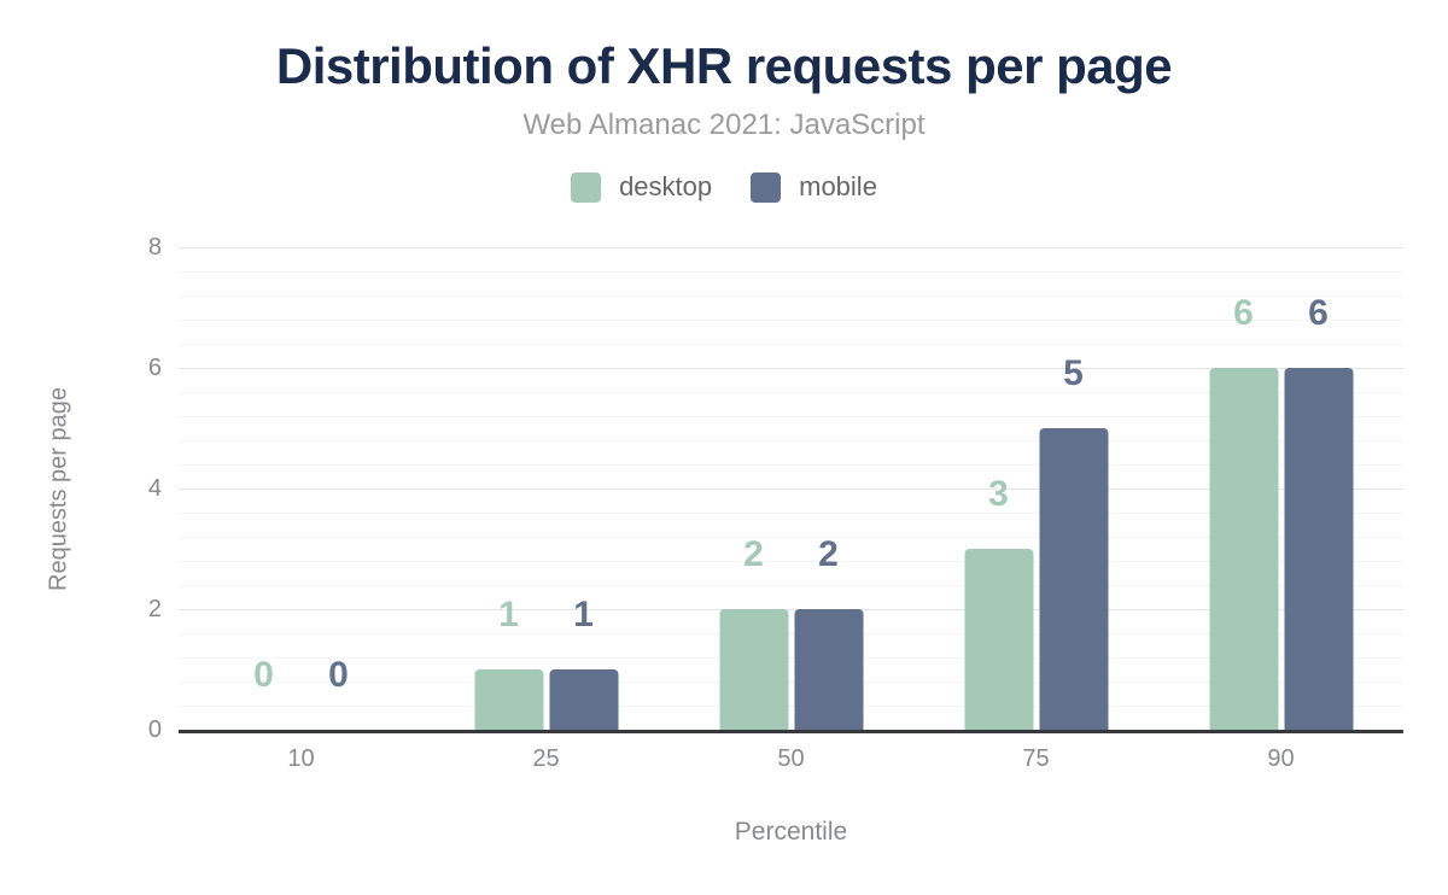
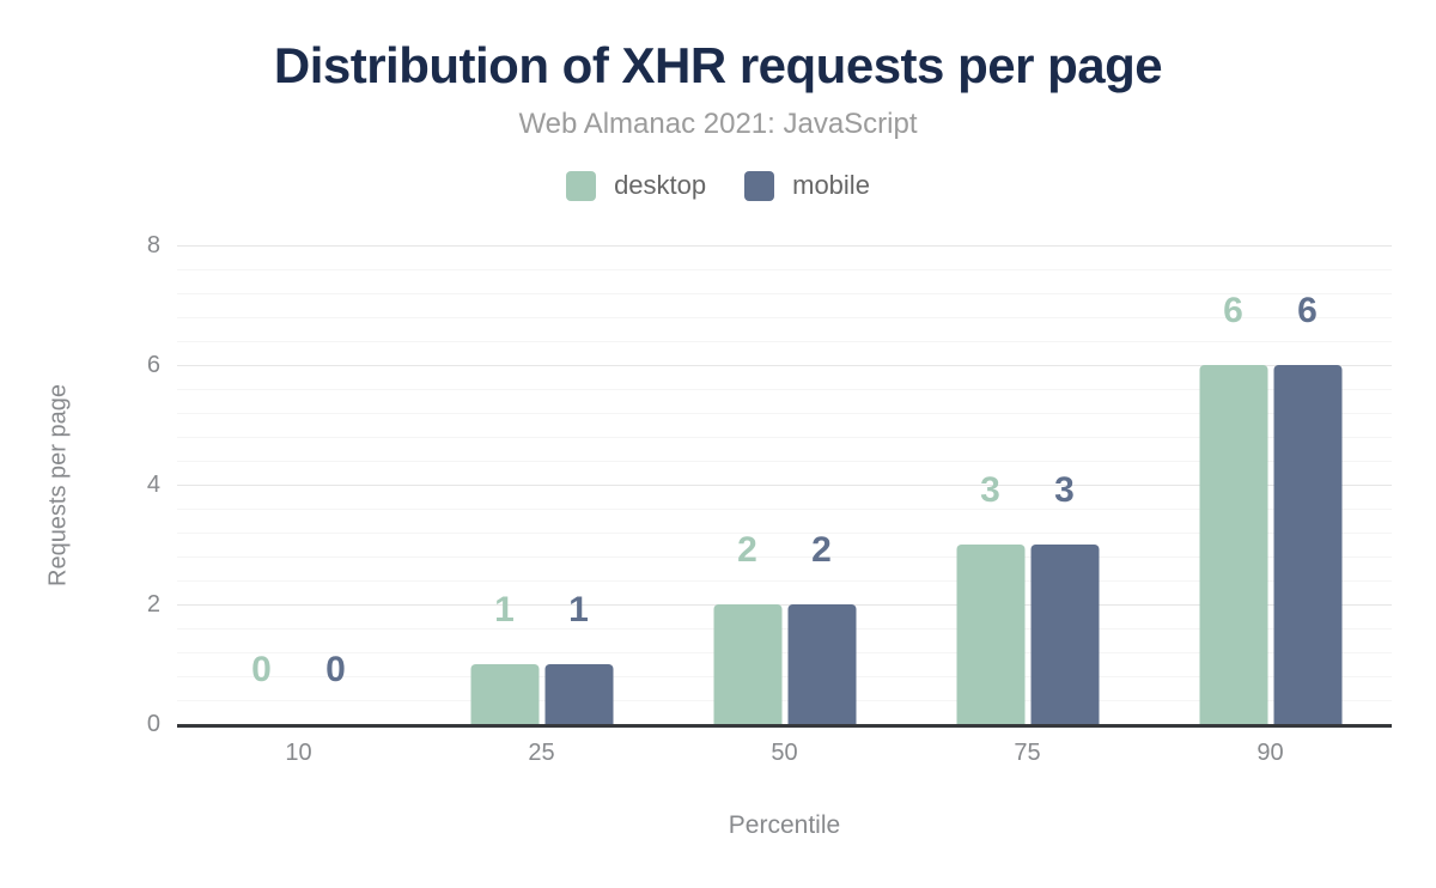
mobile/75: 5 -> 3
